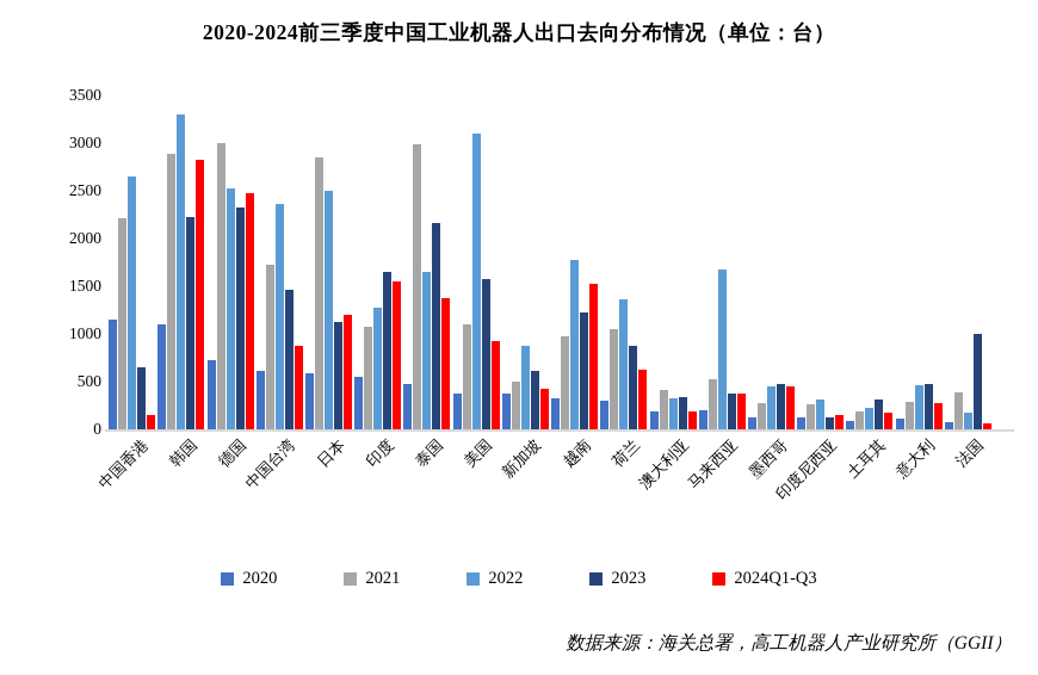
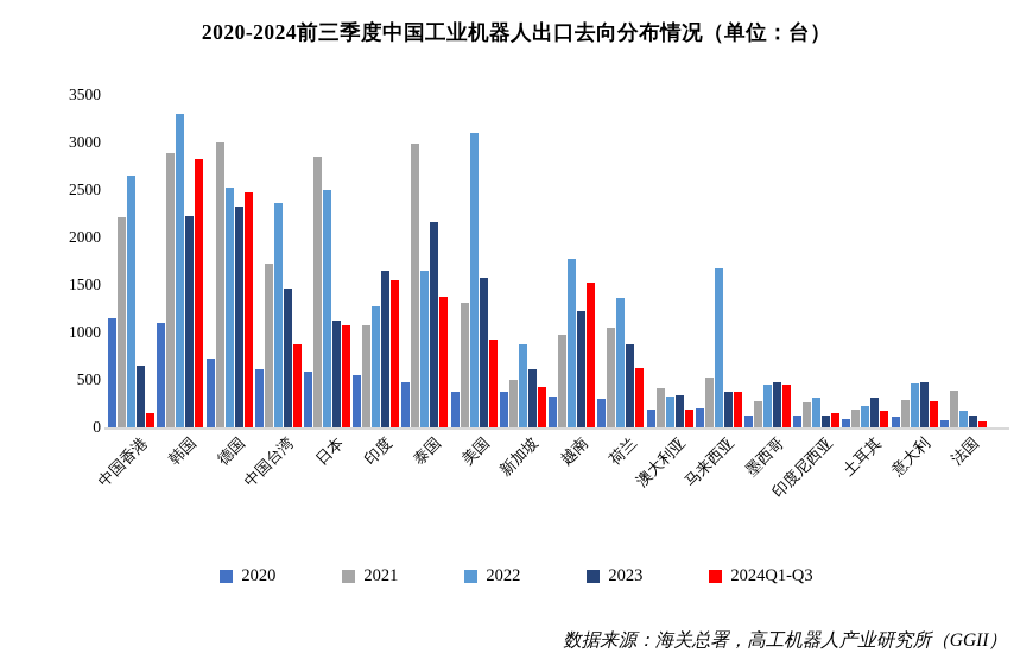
2024Q1-Q3/日本: 1200 -> 1100
2021/美国: 1100 -> 1300
2023/法国: 1000 -> 100
